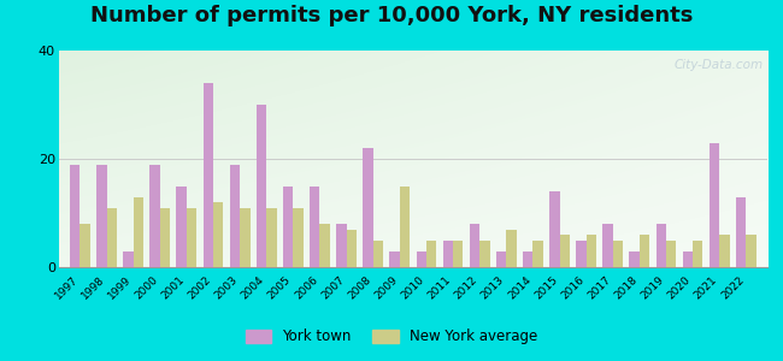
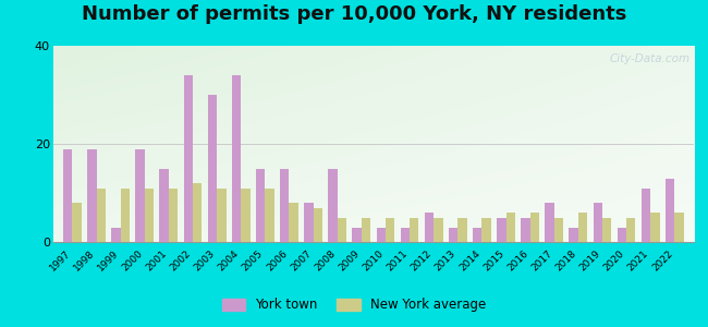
New York average/1999: 13 -> 11
York town/2003: 19 -> 30
York town/2004: 30 -> 34
York town/2008: 22 -> 15
New York average/2009: 15 -> 5
York town/2011: 5 -> 3
York town/2012: 8 -> 6
New York average/2013: 7 -> 5
York town/2015: 14 -> 5
York town/2021: 23 -> 11
